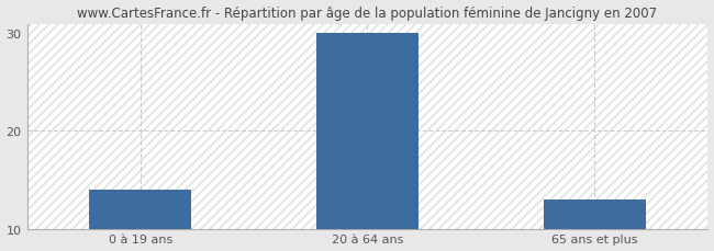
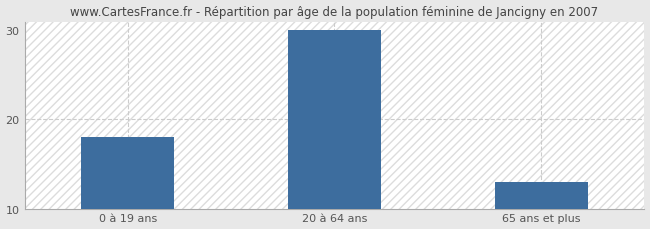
0 à 19 ans: 14 -> 18
